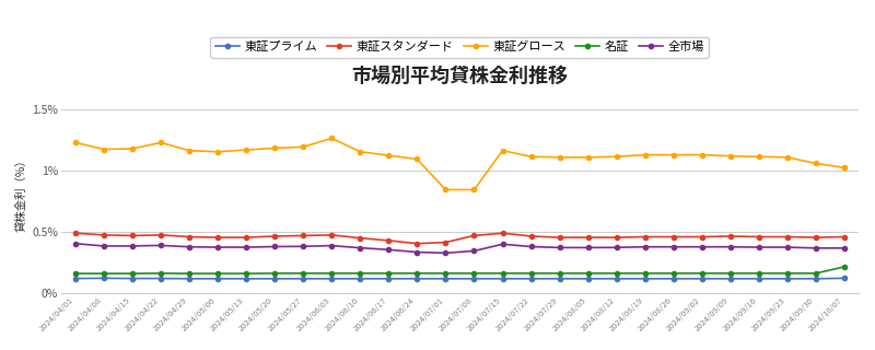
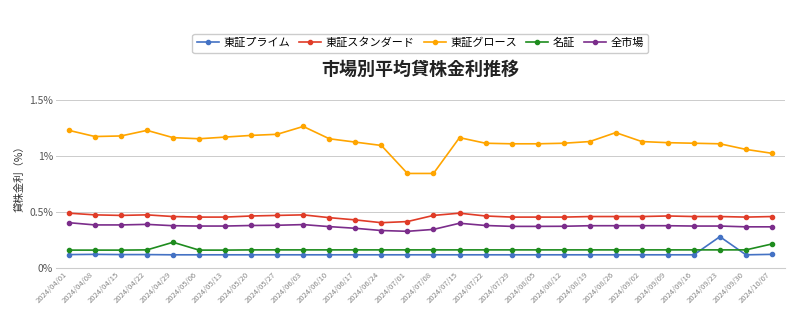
名証/2024/04/29: 0.16% -> 0.23%
東証グロース/2024/08/26: 1.13% -> 1.21%
東証プライム/2024/09/23: 0.12% -> 0.28%
